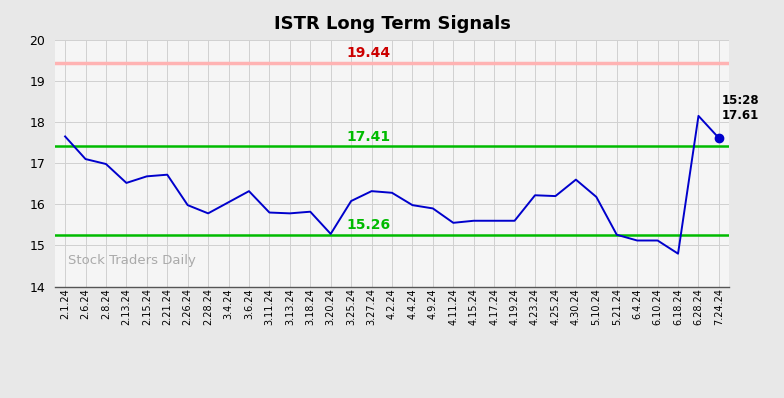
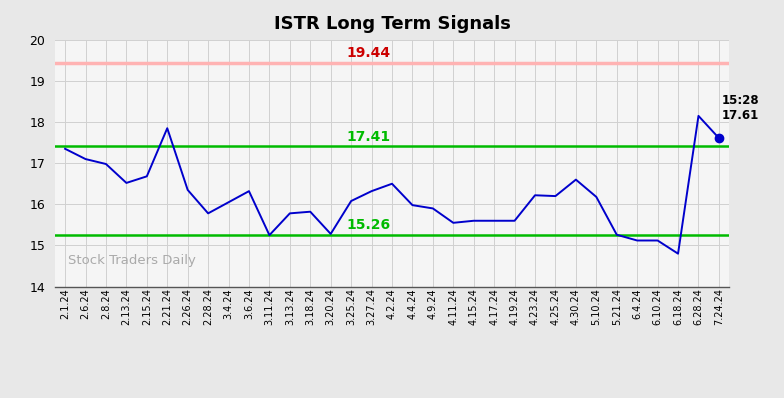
2.1.24: 17.65 -> 17.35
2.21.24: 16.72 -> 17.85
2.26.24: 15.98 -> 16.35
3.11.24: 15.80 -> 15.25
4.2.24: 16.28 -> 16.50
